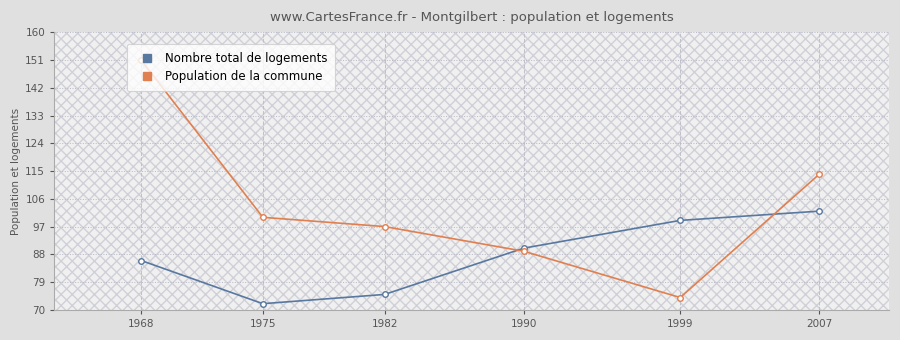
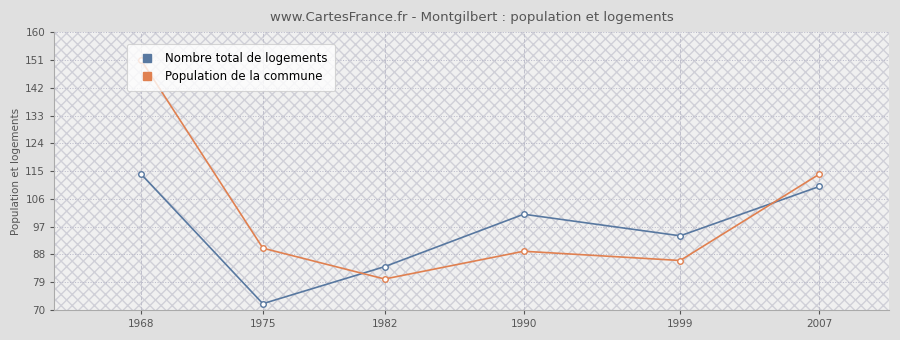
Nombre total de logements/1968: 86 -> 114
Population de la commune/1975: 100 -> 90
Nombre total de logements/1982: 75 -> 84
Population de la commune/1982: 97 -> 80
Nombre total de logements/1990: 90 -> 101
Nombre total de logements/1999: 99 -> 94
Population de la commune/1999: 74 -> 86
Nombre total de logements/2007: 102 -> 110
